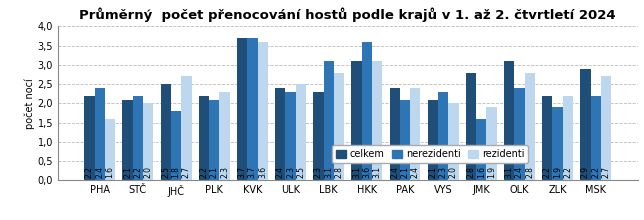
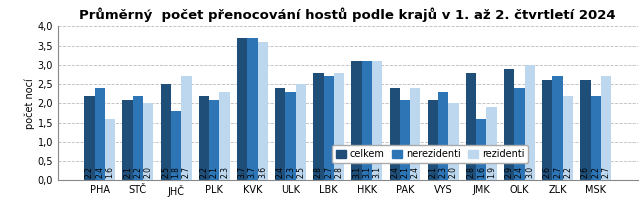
celkem/LBK: 2.3 -> 2.8
nerezidenti/LBK: 3.1 -> 2.7
nerezidenti/HKK: 3.6 -> 3.1
celkem/OLK: 3.1 -> 2.9
rezidenti/OLK: 2.8 -> 3.0
celkem/ZLK: 2.2 -> 2.6
nerezidenti/ZLK: 1.9 -> 2.7
celkem/MSK: 2.9 -> 2.6
